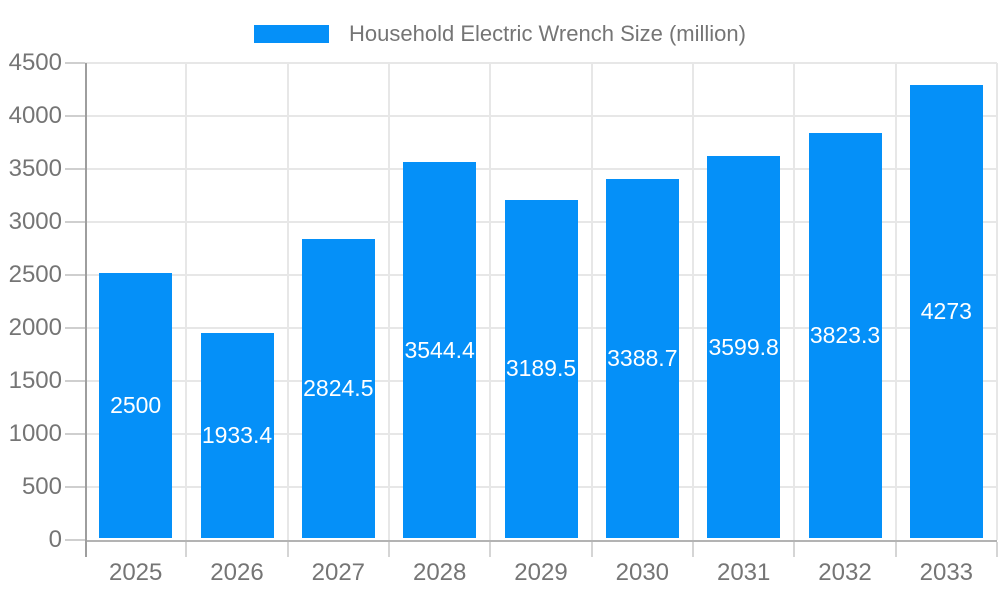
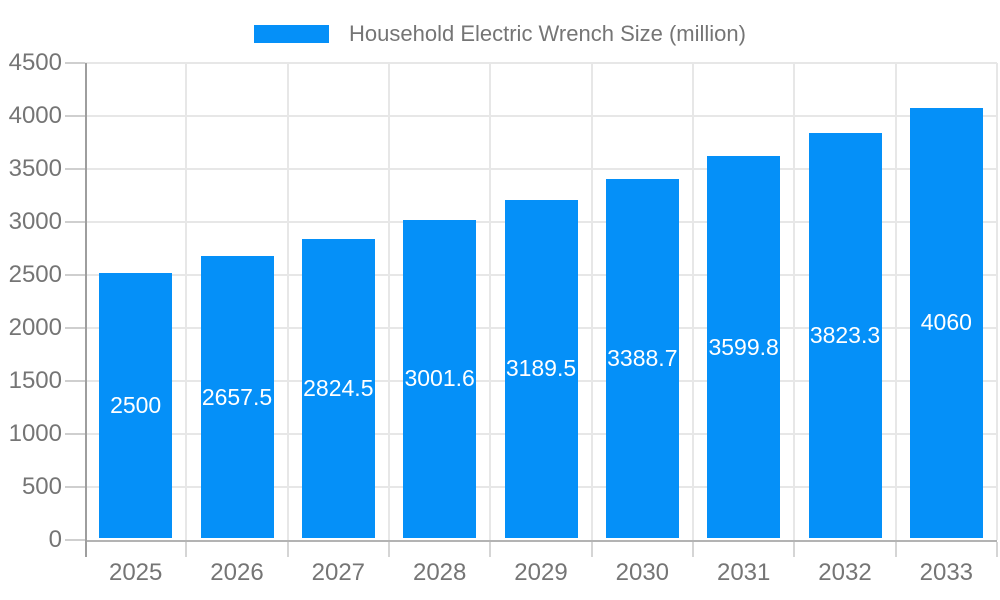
2026: 1933.4 -> 2657.5
2028: 3544.4 -> 3001.6
2033: 4273 -> 4060
